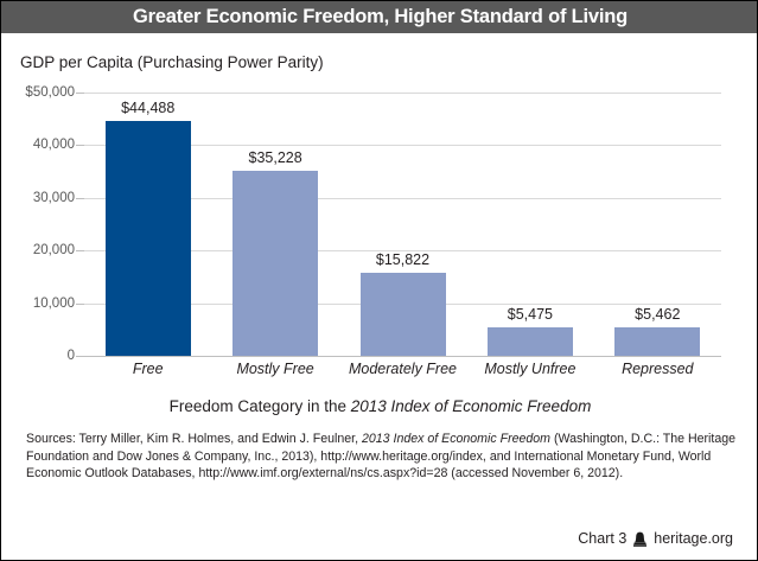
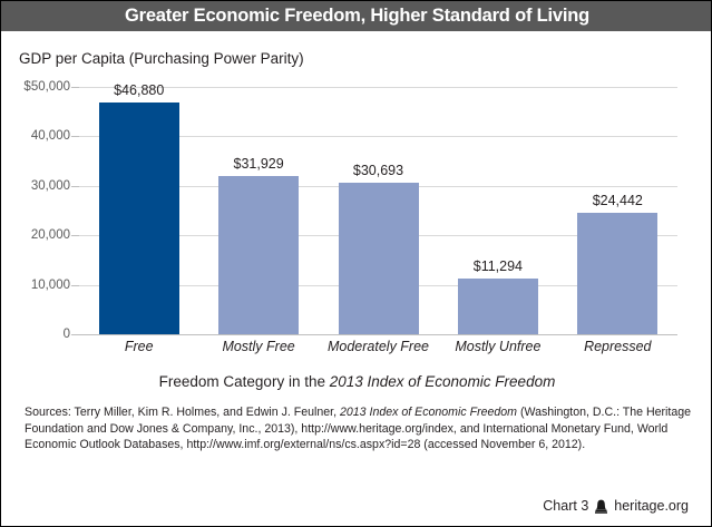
Free: $44,488 -> $46,880
Mostly Free: $35,228 -> $31,929
Moderately Free: $15,822 -> $30,693
Mostly Unfree: $5,475 -> $11,294
Repressed: $5,462 -> $24,442
